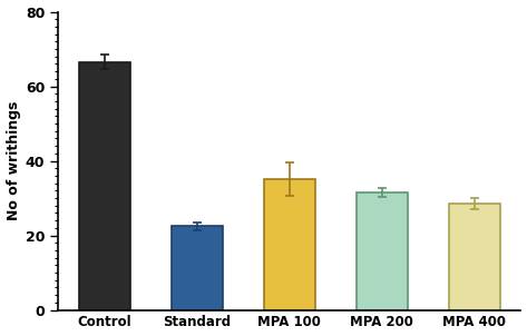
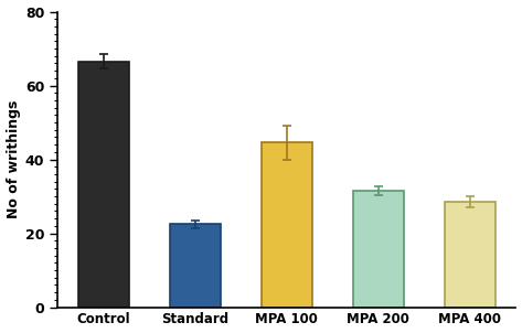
MPA 100: 35.0 -> 44.5
